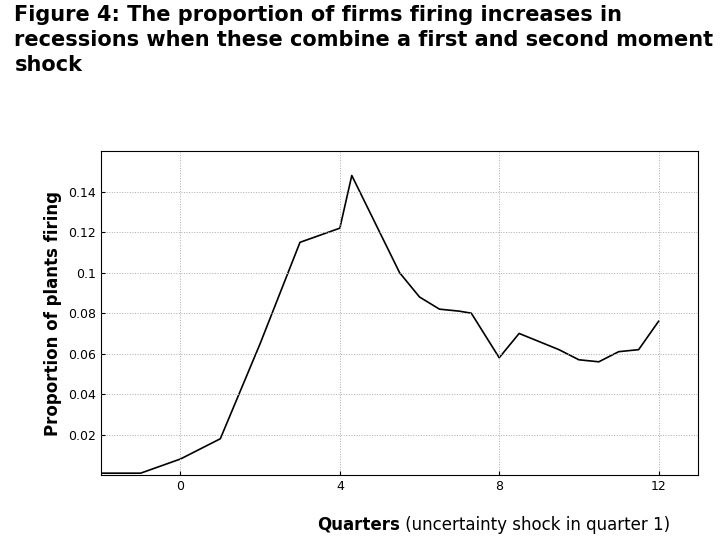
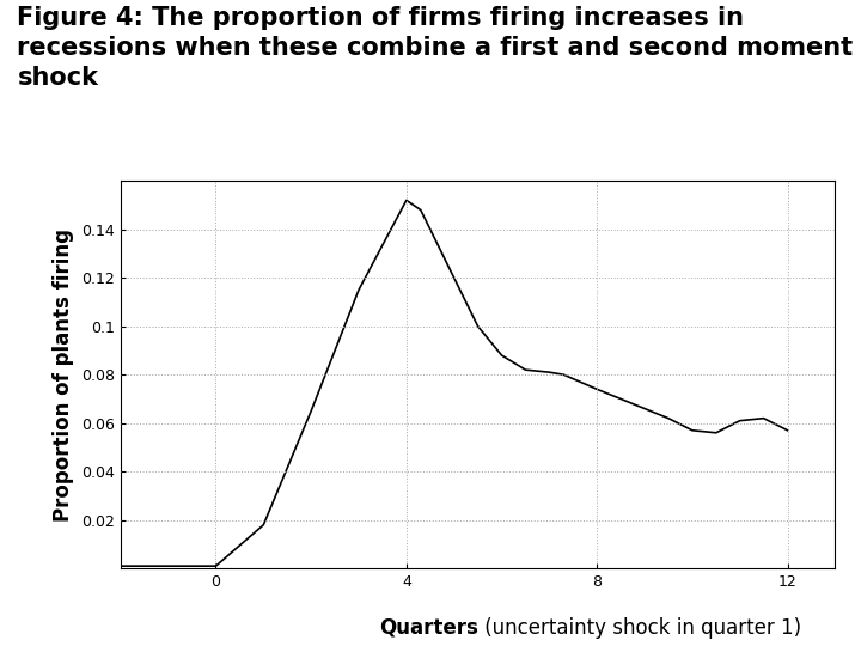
0: 0.008 -> 0.001
4: 0.122 -> 0.152
8: 0.058 -> 0.074
12: 0.076 -> 0.057
